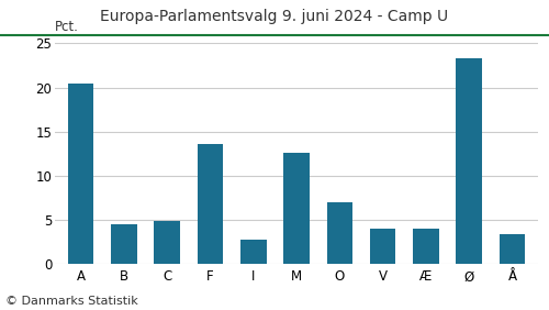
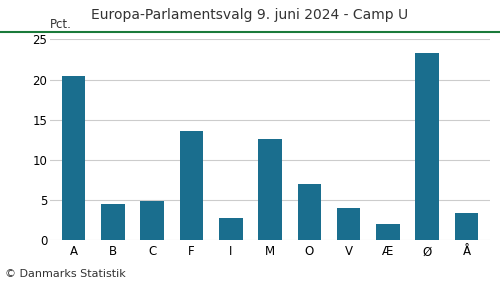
Æ: 4.0 -> 2.0
